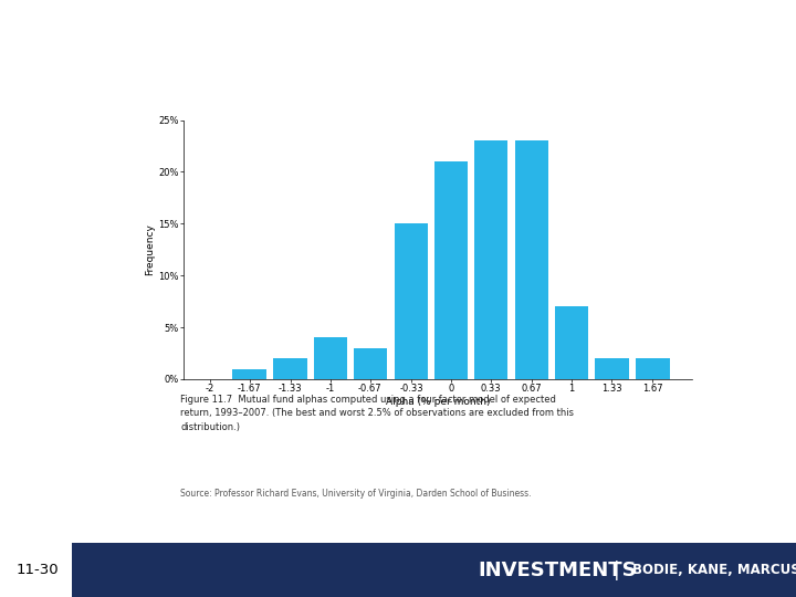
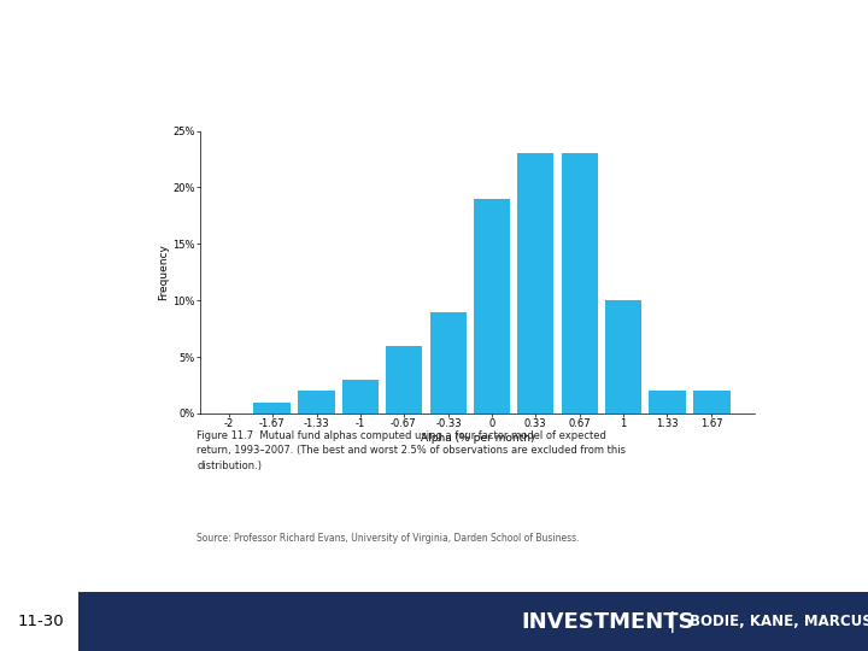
-1: 4% -> 3%
-0.67: 3% -> 6%
-0.33: 15% -> 9%
0: 21% -> 19%
1: 7% -> 10%
